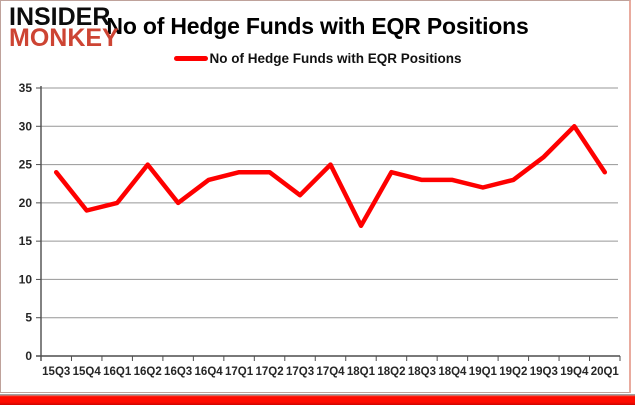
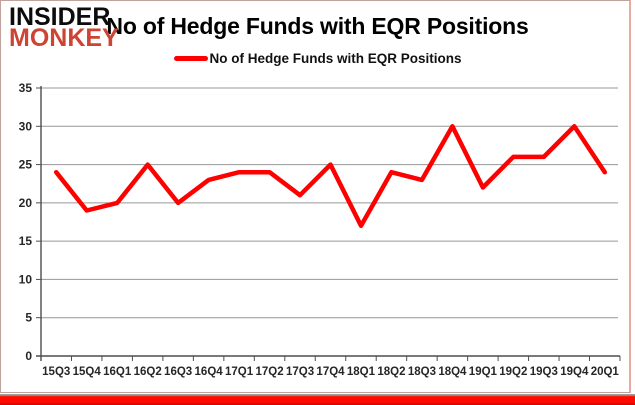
18Q4: 23 -> 30
19Q2: 23 -> 26
